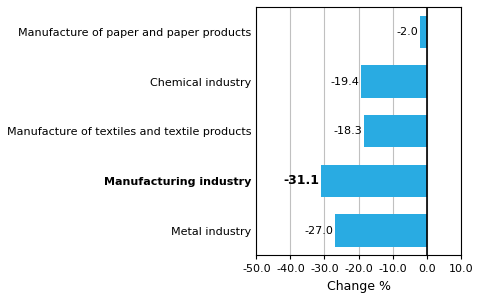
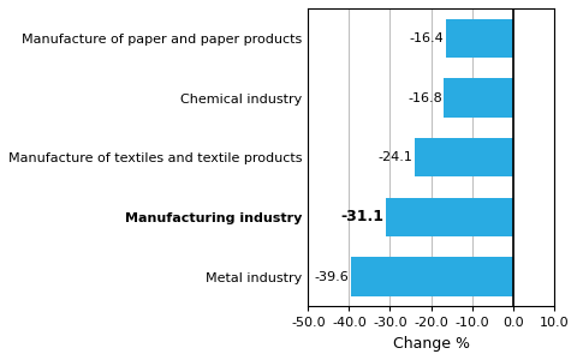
Manufacture of paper and paper products: -2.0 -> -16.4
Chemical industry: -19.4 -> -16.8
Manufacture of textiles and textile products: -18.3 -> -24.1
Metal industry: -27.0 -> -39.6
